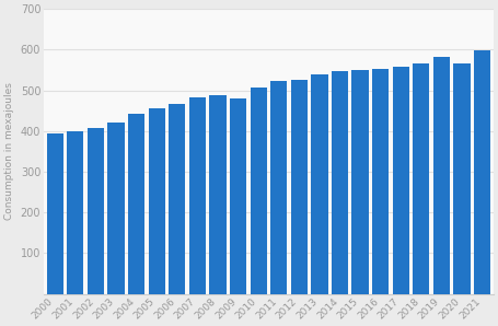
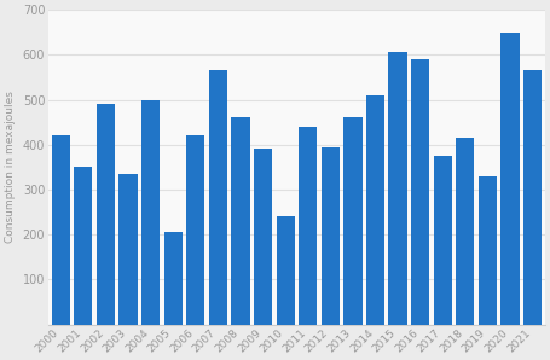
2000: 393 -> 420
2001: 400 -> 350
2002: 407 -> 490
2003: 421 -> 335
2004: 441 -> 500
2005: 455 -> 205
2006: 467 -> 420
2007: 482 -> 565
2008: 488 -> 460
2009: 481 -> 390
2010: 506 -> 240
2011: 522 -> 440
2012: 527 -> 395
2013: 538 -> 460
2014: 548 -> 510
2015: 550 -> 605
2016: 553 -> 590
2017: 558 -> 375
2018: 567 -> 415
2019: 583 -> 330
2020: 565 -> 650
2021: 598 -> 565
